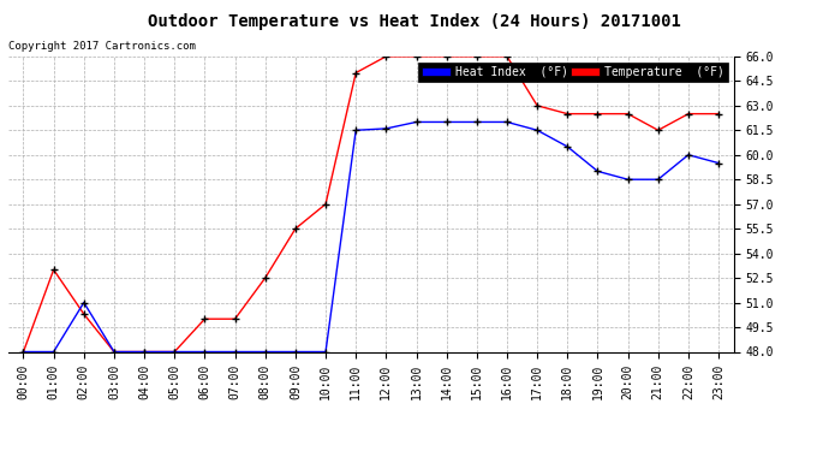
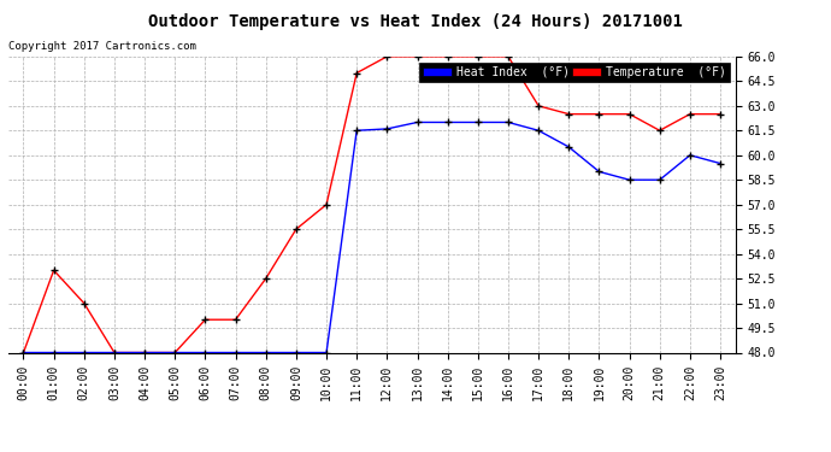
Temperature (°F)/02:00: 50.3 -> 51.0
Heat Index (°F)/02:00: 51.0 -> 48.0
